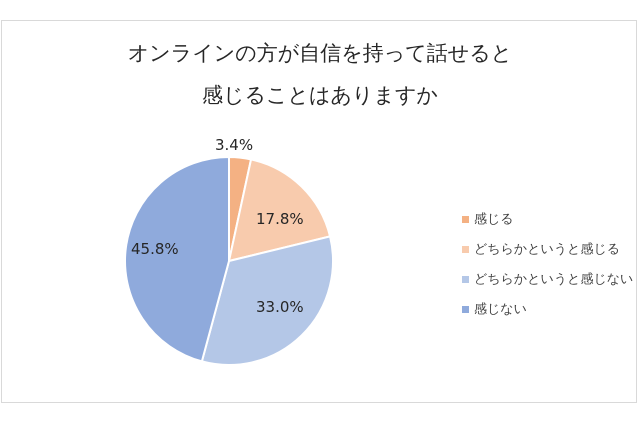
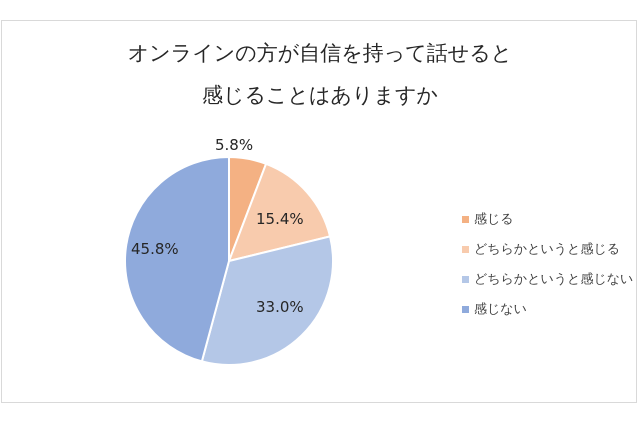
感じる: 3.4% -> 5.8%
どちらかというと感じる: 17.8% -> 15.4%
